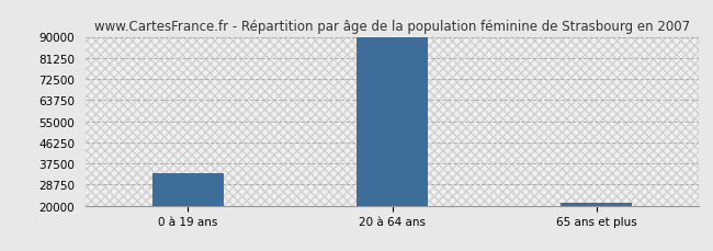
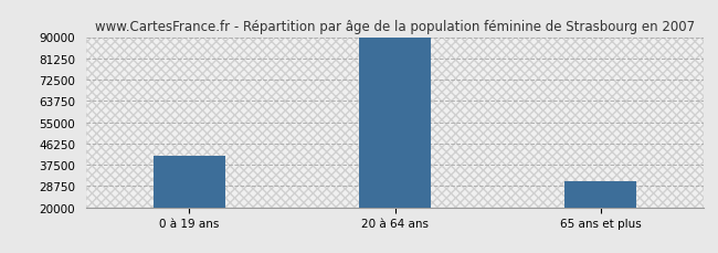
0 à 19 ans: 33500 -> 41000
65 ans et plus: 21000 -> 30500
